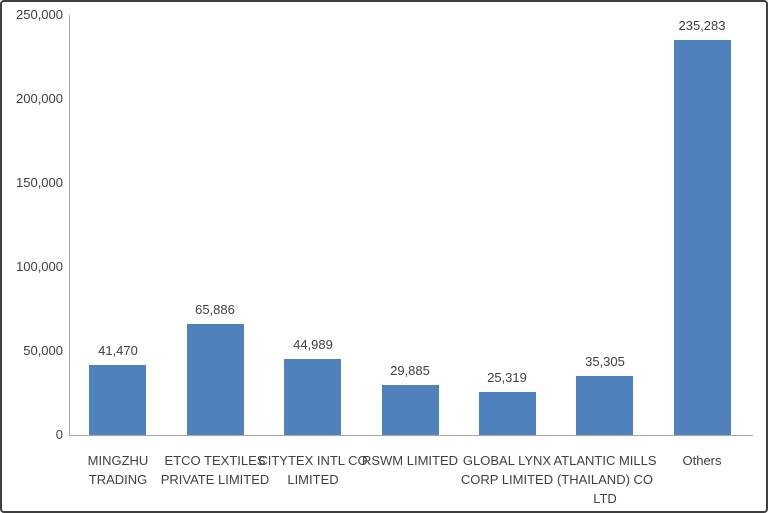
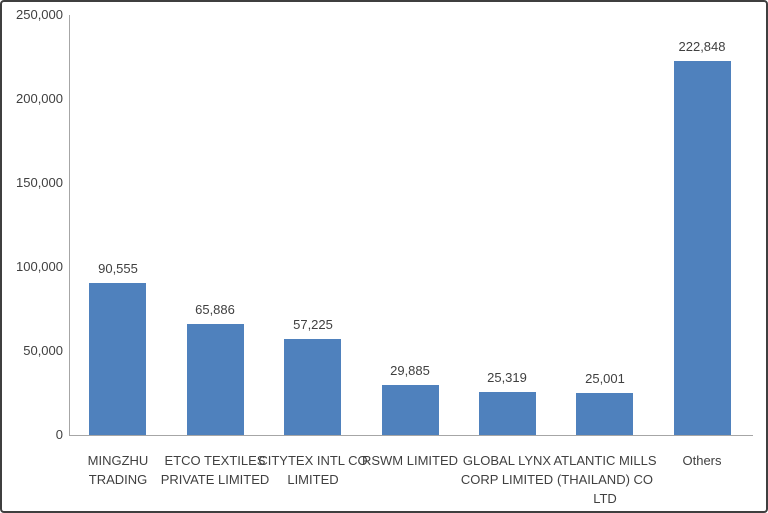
MINGZHU TRADING: 41,470 -> 90,555
CITYTEX INTL CO LIMITED: 44,989 -> 57,225
ATLANTIC MILLS (THAILAND) CO LTD: 35,305 -> 25,001
Others: 235,283 -> 222,848
